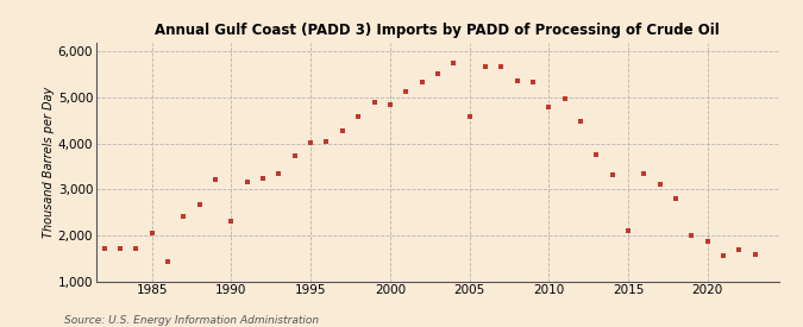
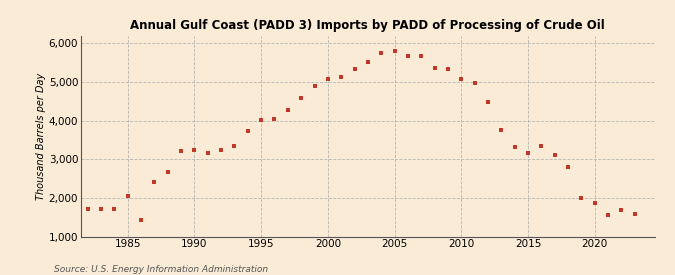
1990: 2,300 -> 3,230
2000: 4,850 -> 5,080
2005: 4,600 -> 5,800
2010: 4,800 -> 5,080
2015: 2,100 -> 3,160
